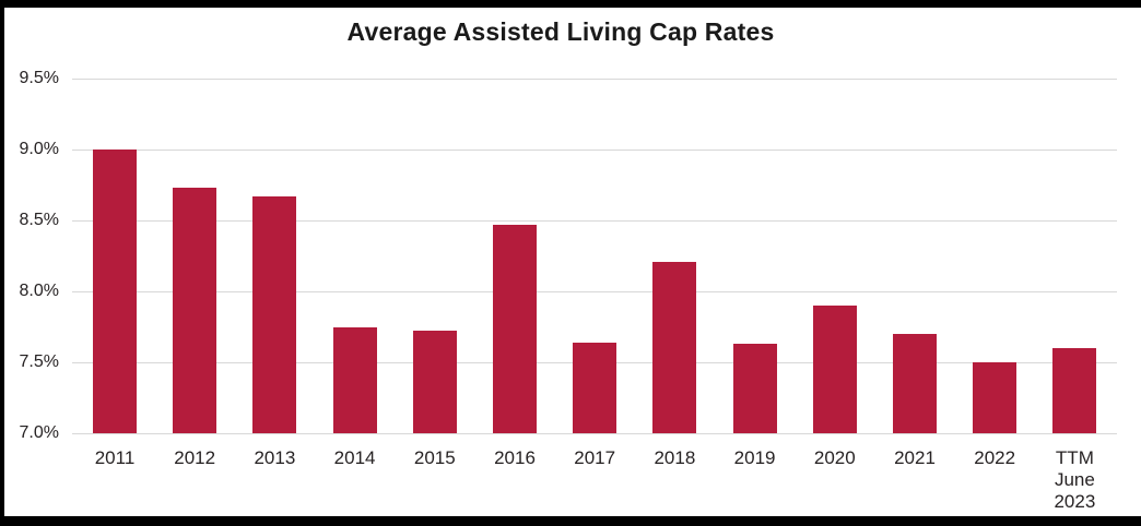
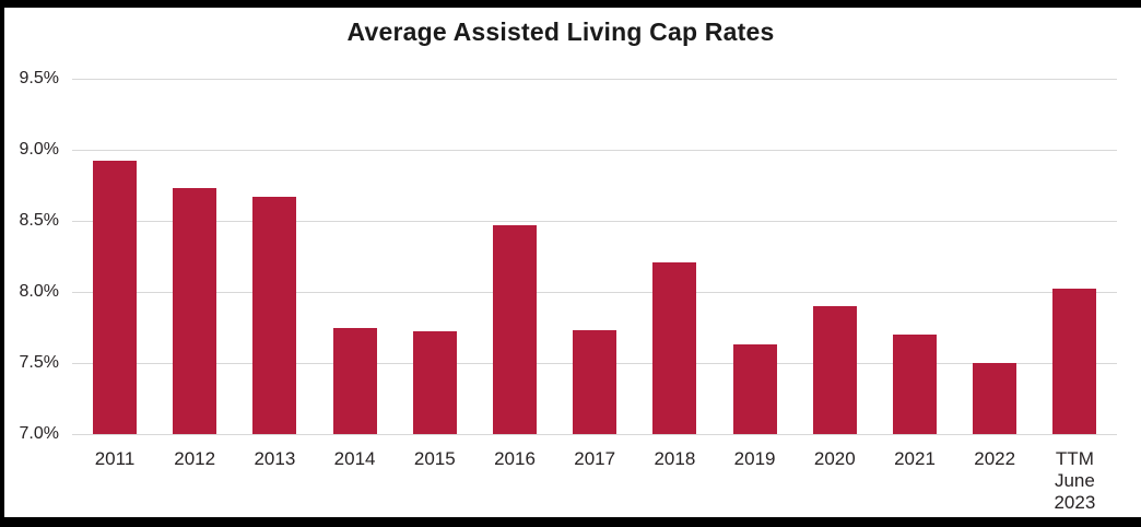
2011: 9.00% -> 8.92%
2017: 7.64% -> 7.73%
TTM June 2023: 7.60% -> 8.02%
